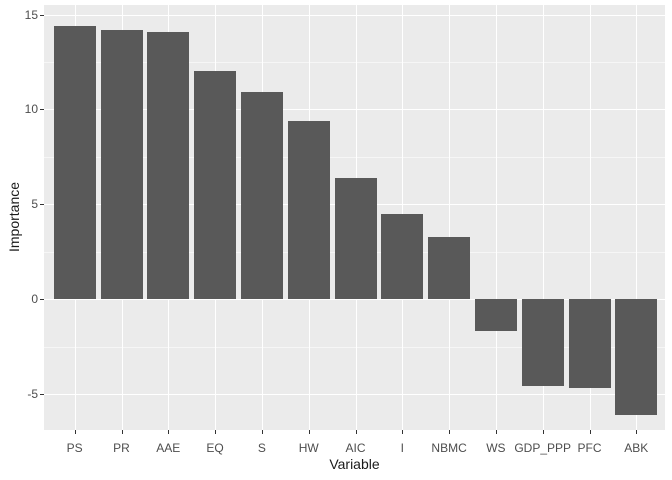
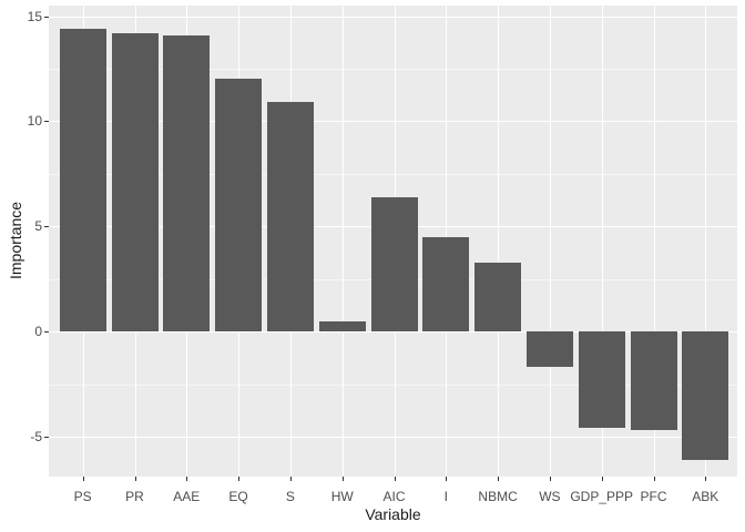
HW: 9.4 -> 0.5
